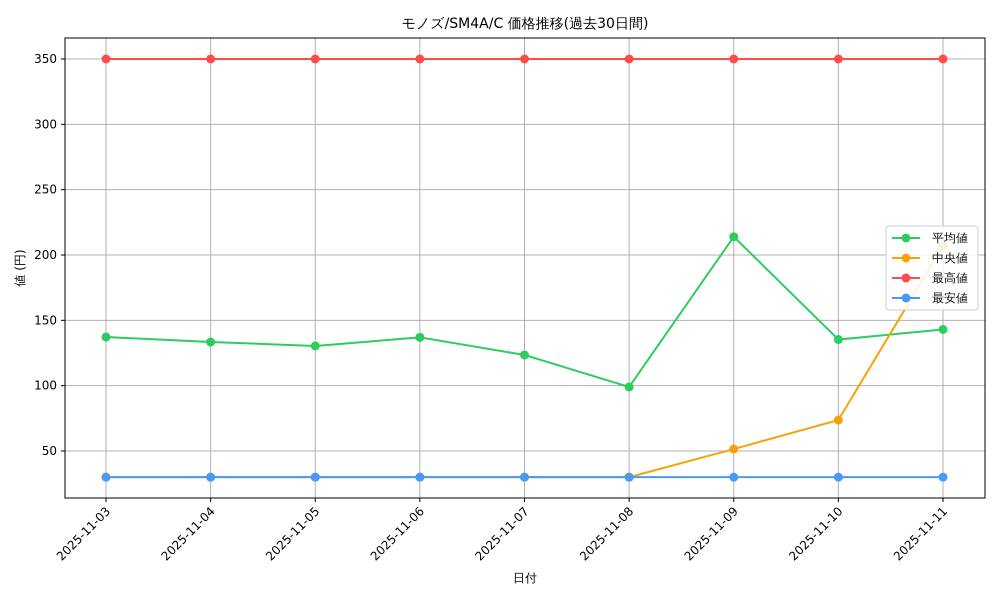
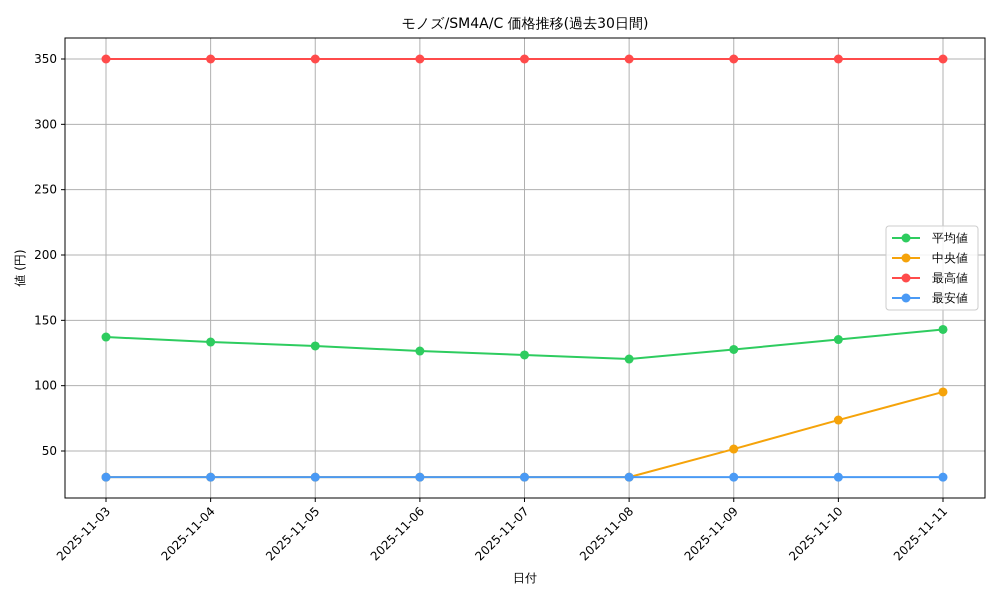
平均値/2025-11-06: 137 -> 126
平均値/2025-11-08: 99 -> 120
平均値/2025-11-09: 214 -> 128
中央値/2025-11-11: 207 -> 95
